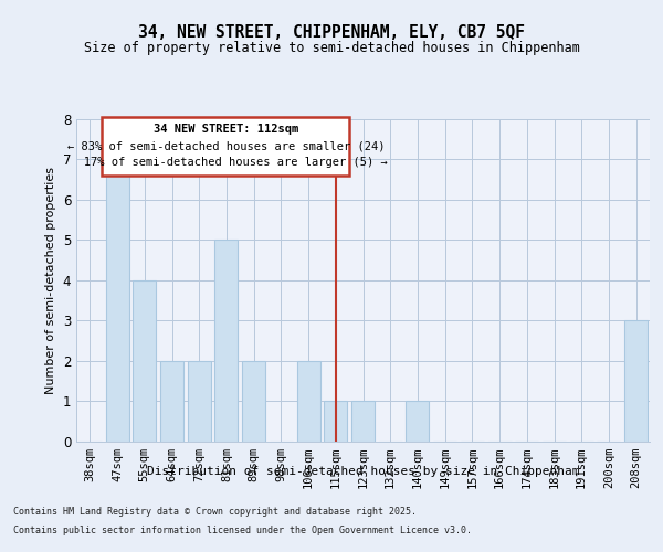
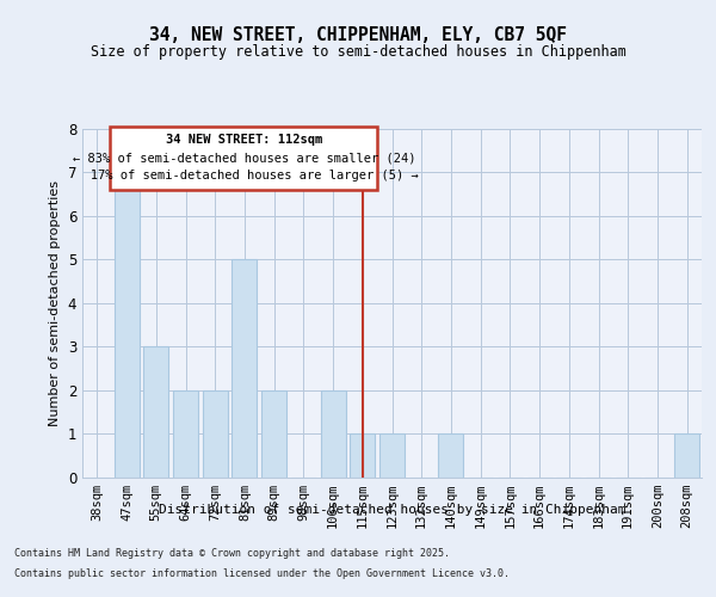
55sqm: 4 -> 3
208sqm: 3 -> 1
